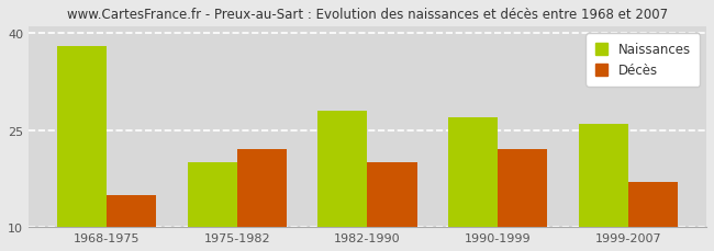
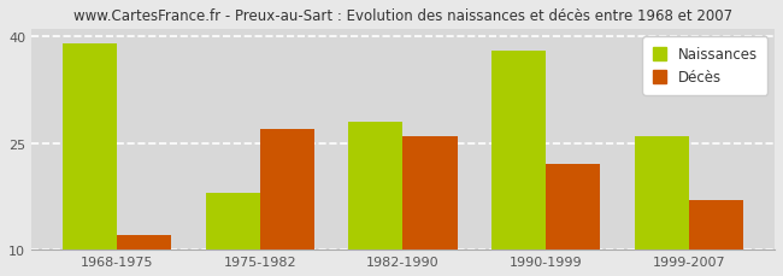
Naissances/1968-1975: 38 -> 39
Décès/1968-1975: 15 -> 12
Naissances/1975-1982: 20 -> 18
Décès/1975-1982: 22 -> 27
Décès/1982-1990: 20 -> 26
Naissances/1990-1999: 27 -> 38
